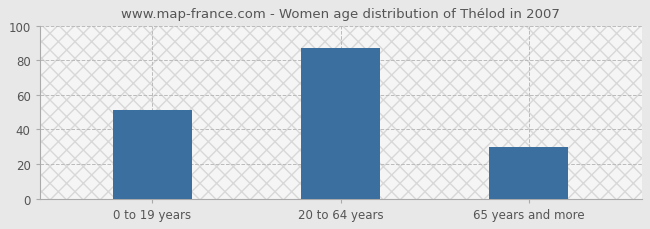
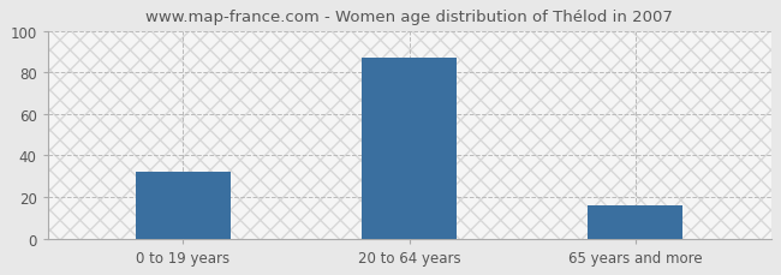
0 to 19 years: 51 -> 32
65 years and more: 30 -> 16
